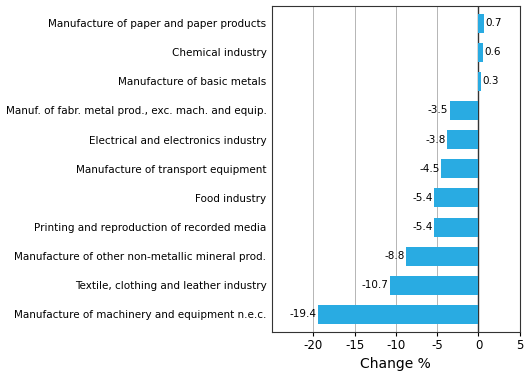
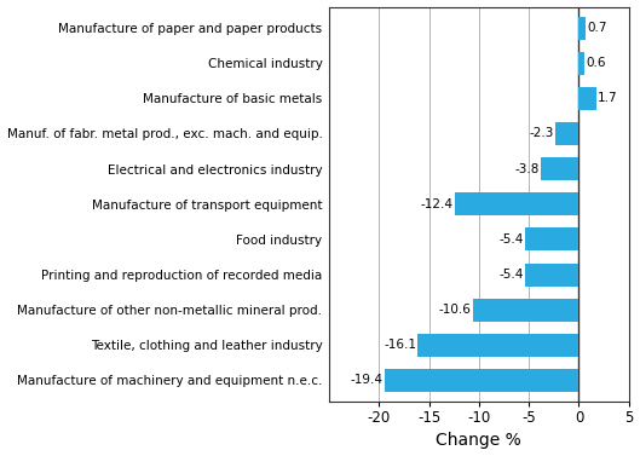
Manufacture of basic metals: 0.3 -> 1.7
Manuf. of fabr. metal prod., exc. mach. and equip.: -3.5 -> -2.3
Manufacture of transport equipment: -4.5 -> -12.4
Manufacture of other non-metallic mineral prod.: -8.8 -> -10.6
Textile, clothing and leather industry: -10.7 -> -16.1
